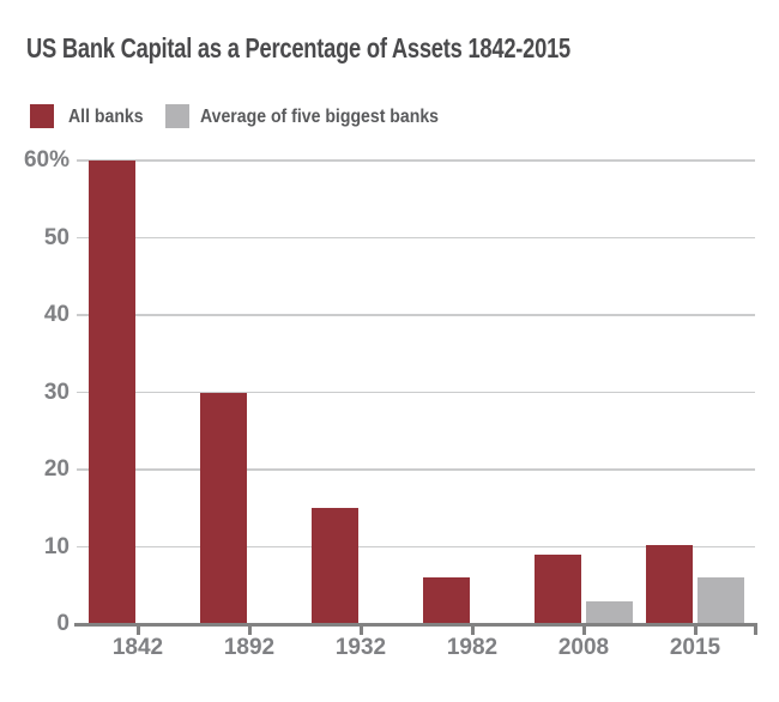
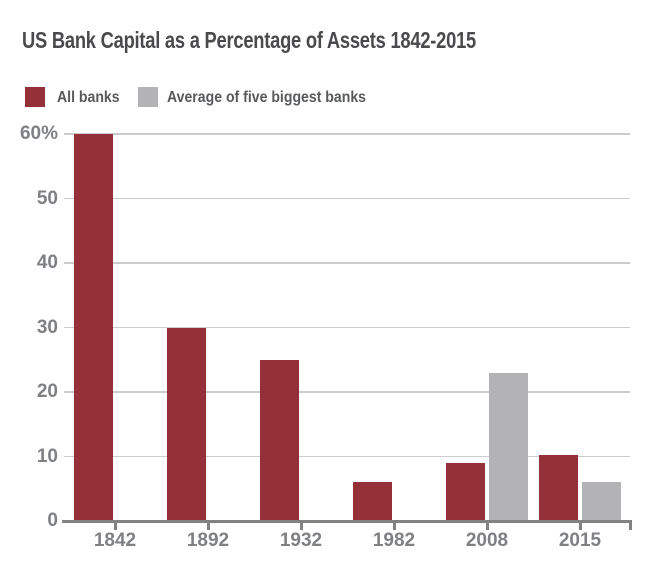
All banks/1932: 15% -> 25%
Average of five biggest banks/2008: 3% -> 23%
